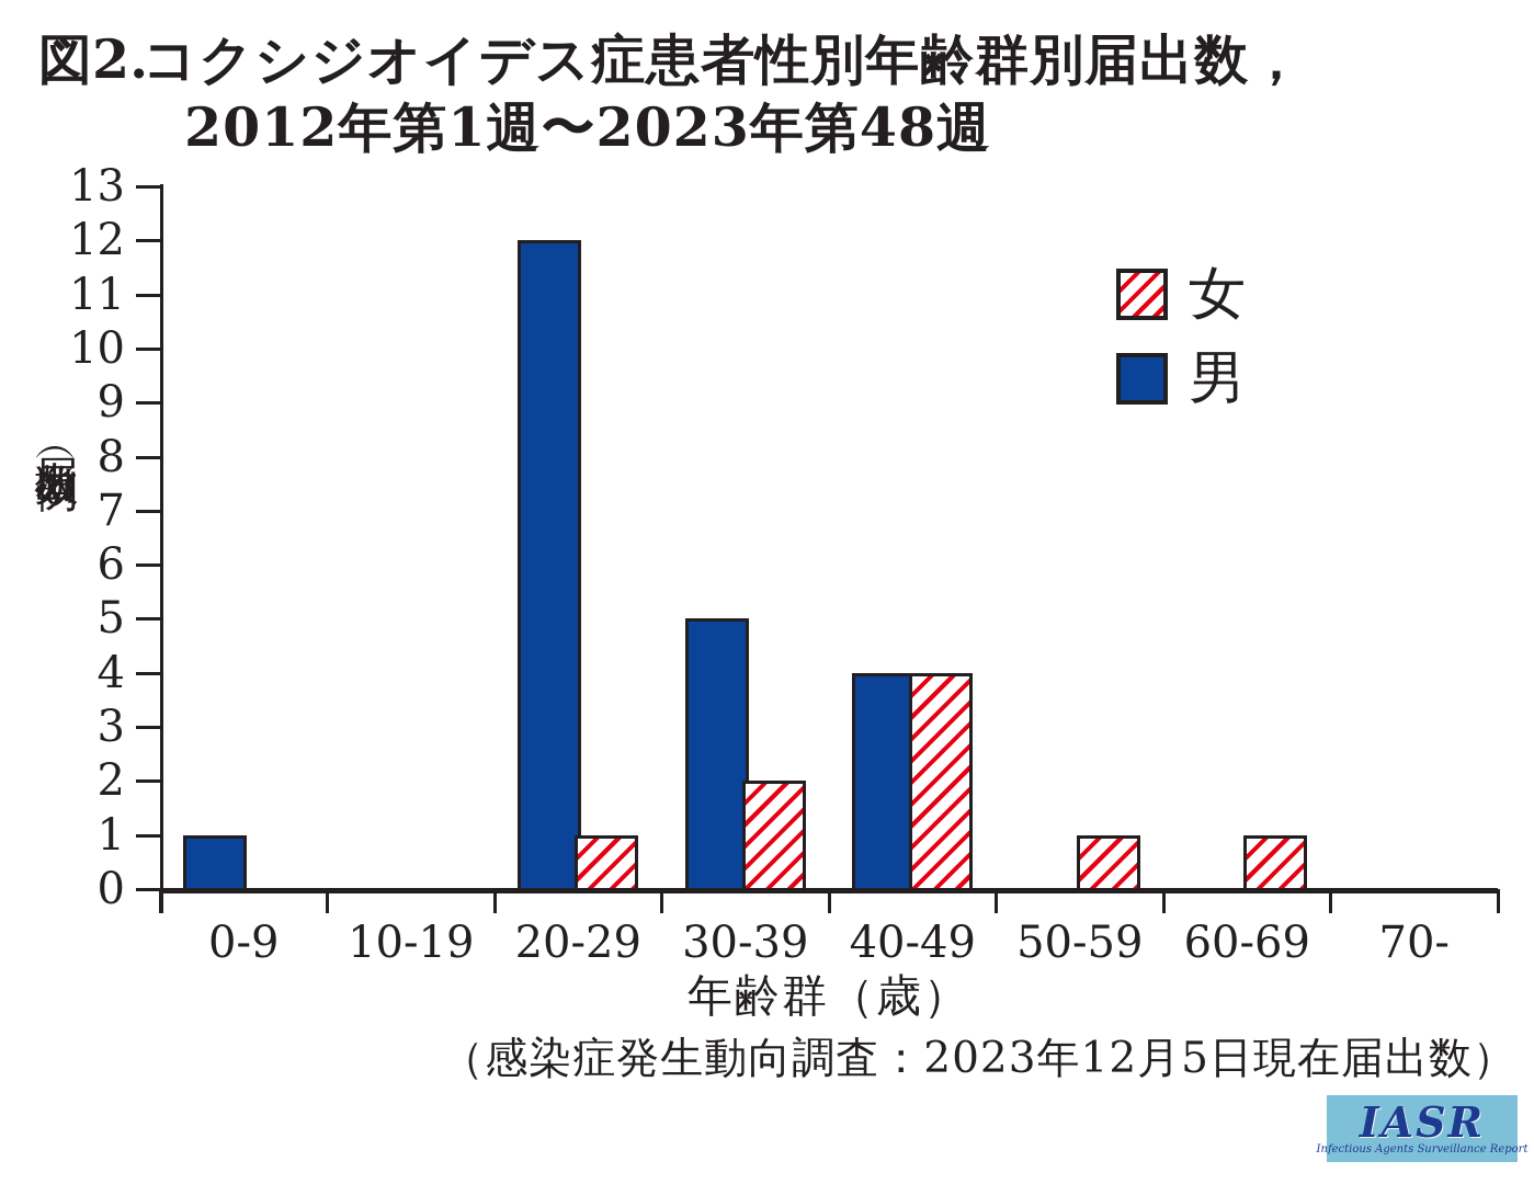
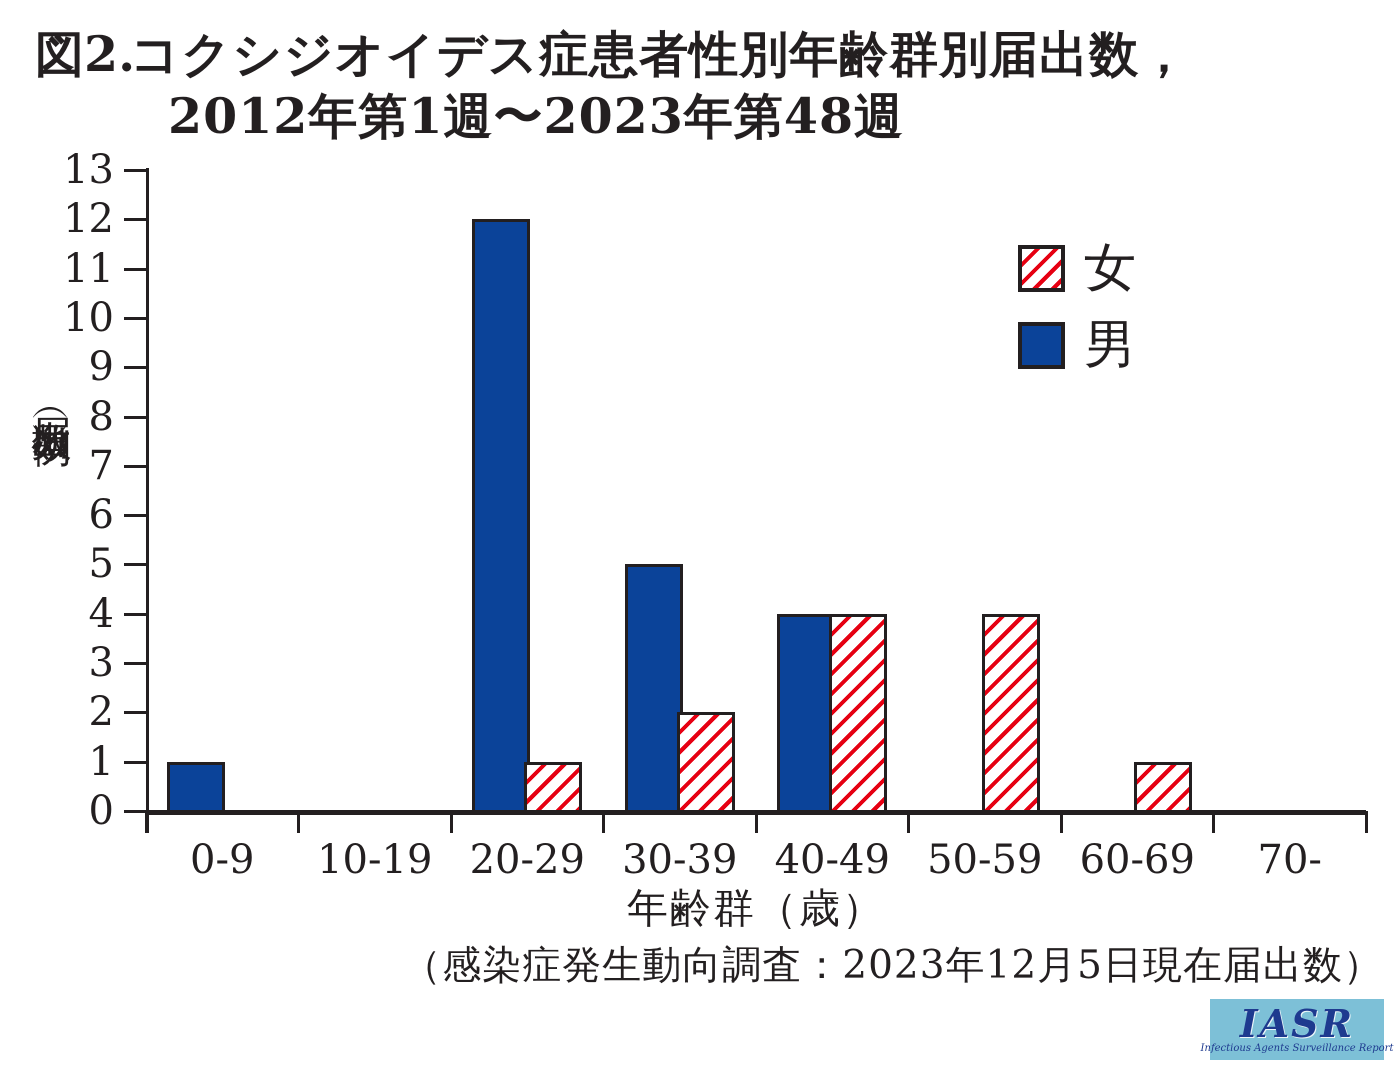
女/50-59: 1 -> 4
